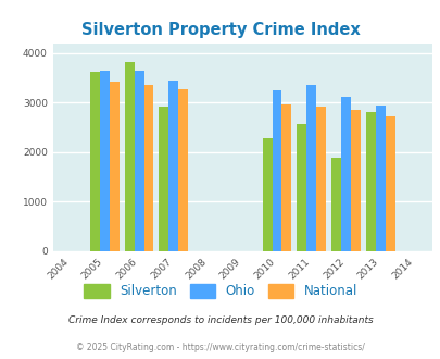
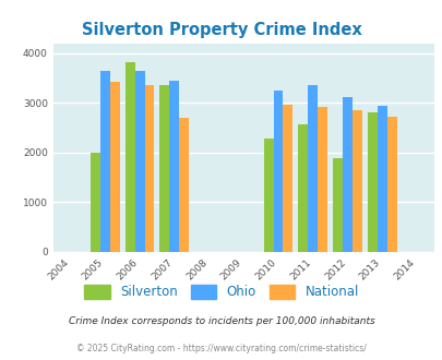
Silverton/2005: 3620 -> 2000
Silverton/2007: 2920 -> 3350
National/2007: 3270 -> 2700
